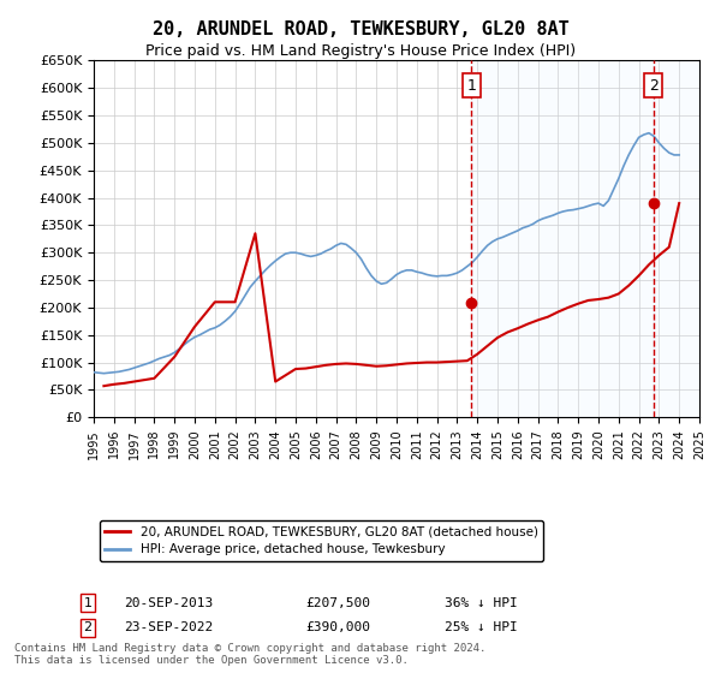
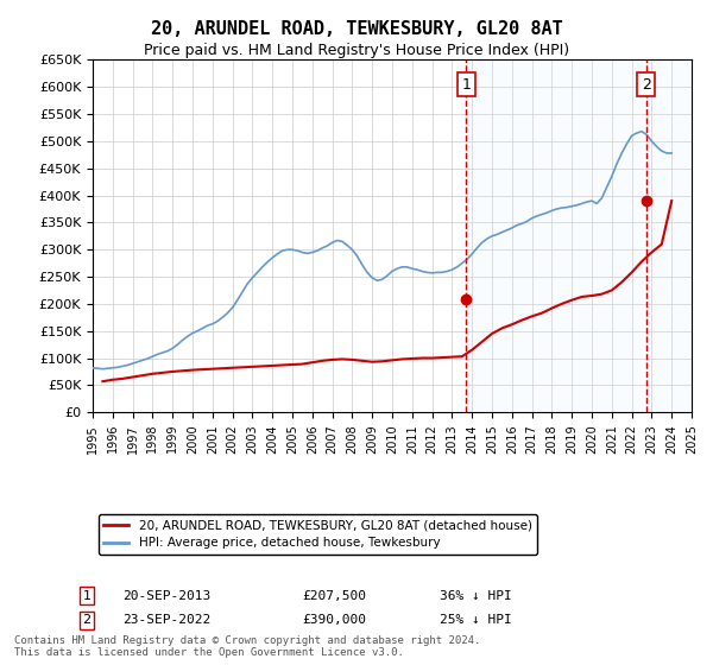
20, ARUNDEL ROAD, TEWKESBURY, GL20 8AT (detached house)/1999: £110K -> £75K
20, ARUNDEL ROAD, TEWKESBURY, GL20 8AT (detached house)/2000: £165K -> £78K
20, ARUNDEL ROAD, TEWKESBURY, GL20 8AT (detached house)/2001: £210K -> £80K
20, ARUNDEL ROAD, TEWKESBURY, GL20 8AT (detached house)/2002: £210K -> £82K
20, ARUNDEL ROAD, TEWKESBURY, GL20 8AT (detached house)/2003: £335K -> £84K
20, ARUNDEL ROAD, TEWKESBURY, GL20 8AT (detached house)/2004: £65K -> £86K
